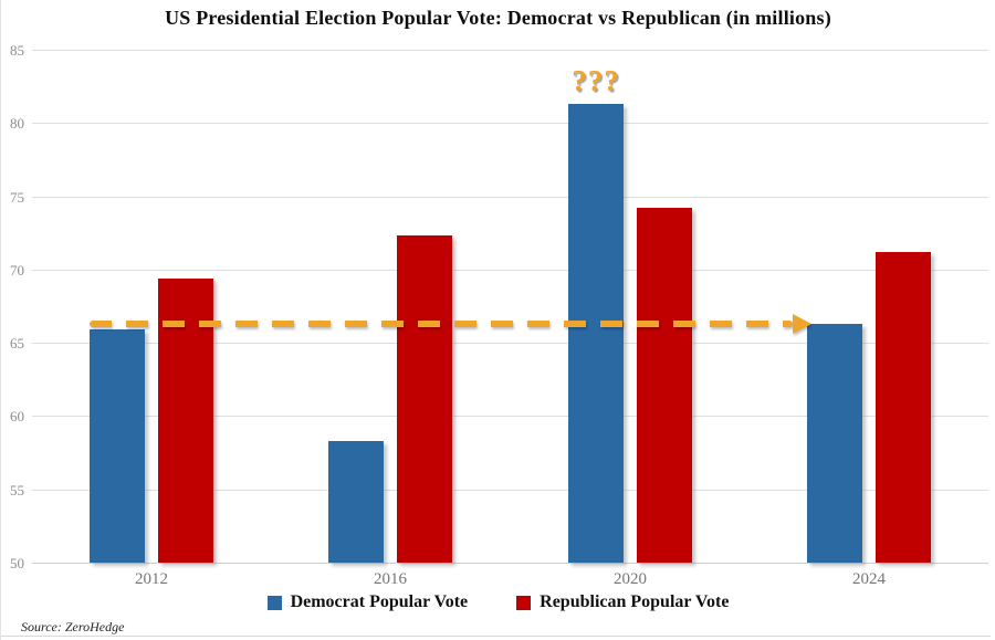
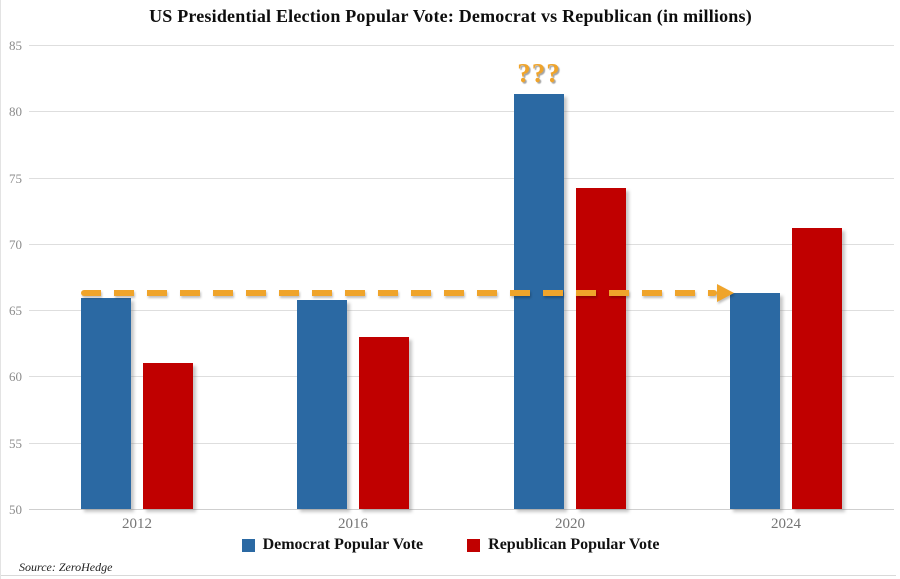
Republican Popular Vote/2012: 69.4 -> 61.0
Democrat Popular Vote/2016: 58.3 -> 65.8
Republican Popular Vote/2016: 72.3 -> 63.0
